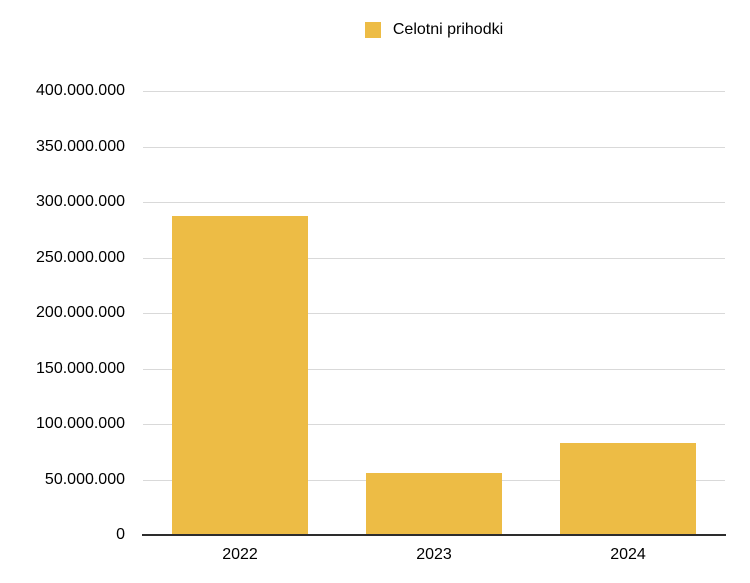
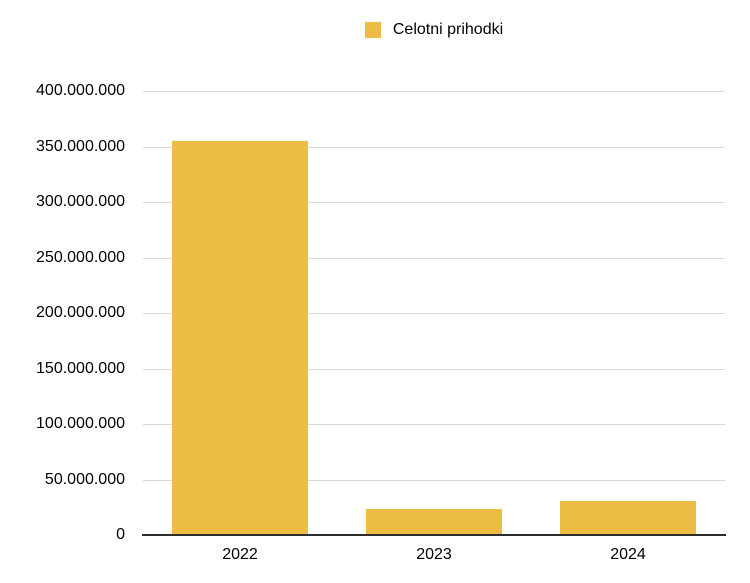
2022: 287000000 -> 355000000
2023: 56000000 -> 23000000
2024: 83000000 -> 31000000
